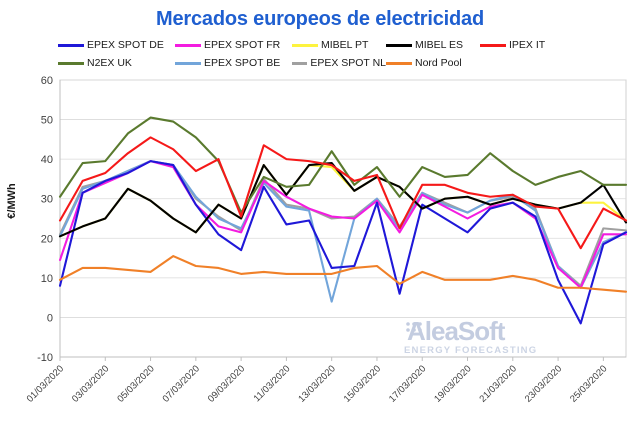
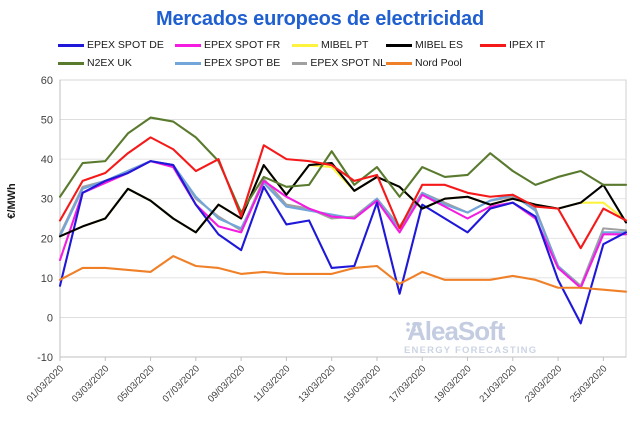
EPEX SPOT BE/13/03/2020: 4 -> 26
EPEX SPOT BE/25/03/2020: 19 -> 22
